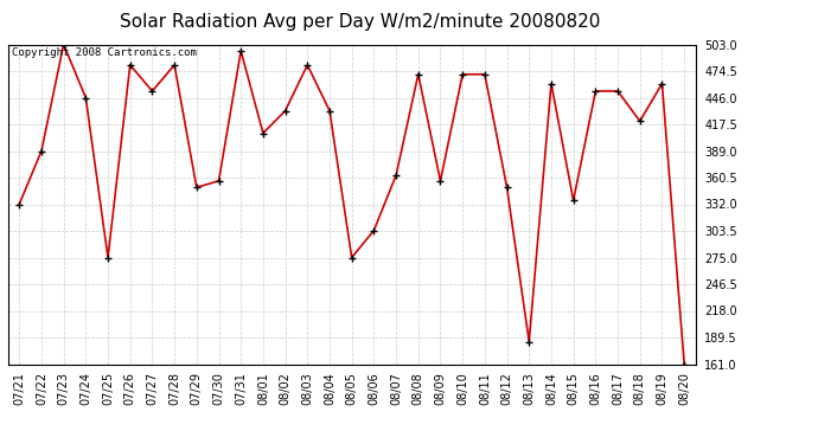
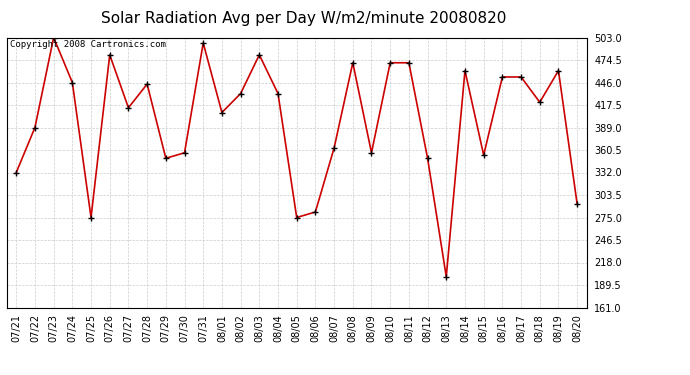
07/27: 453 -> 414
07/28: 481 -> 444
08/06: 304 -> 282
08/13: 185 -> 200
08/15: 336 -> 354
08/20: 161 -> 292
